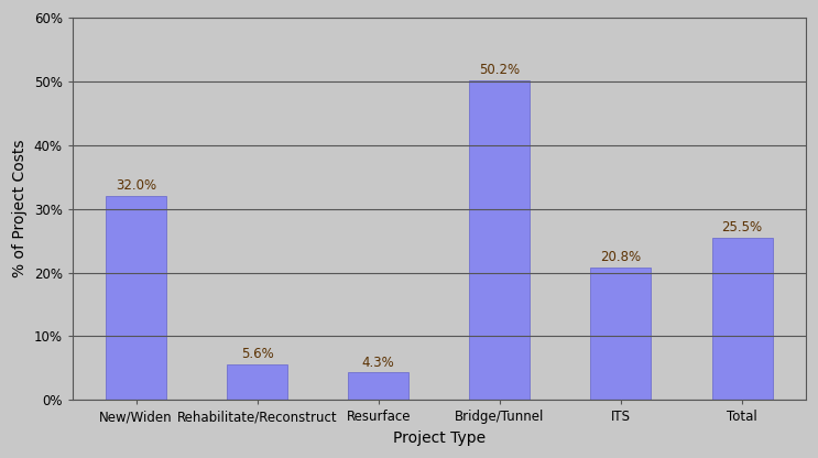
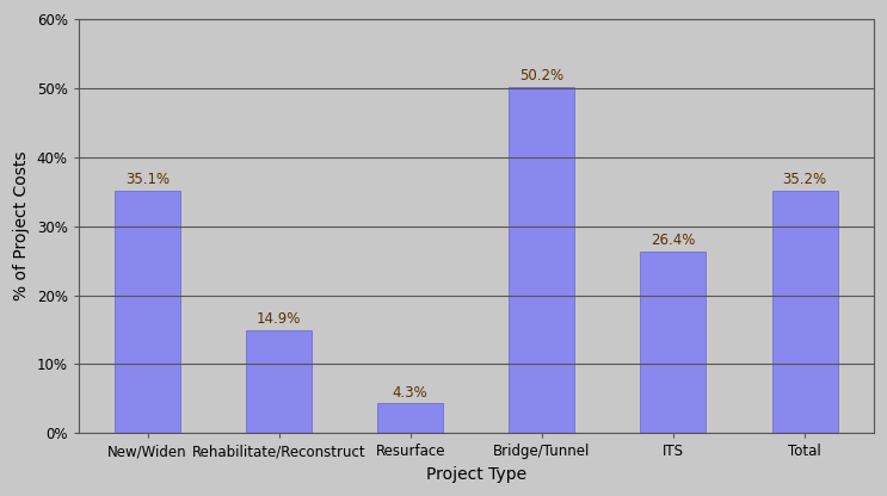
New/Widen: 32.0% -> 35.1%
Rehabilitate/Reconstruct: 5.6% -> 14.9%
ITS: 20.8% -> 26.4%
Total: 25.5% -> 35.2%
